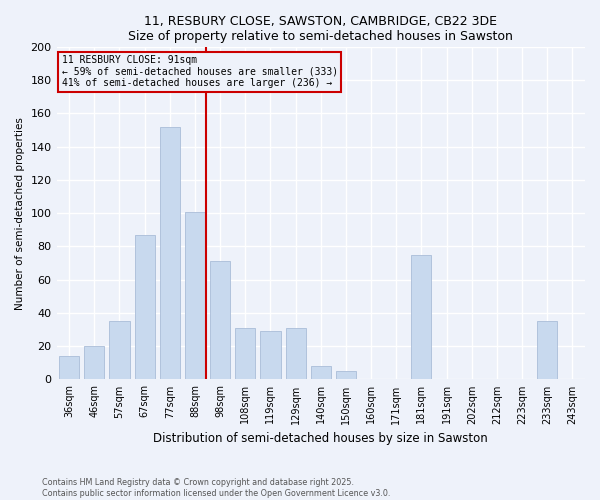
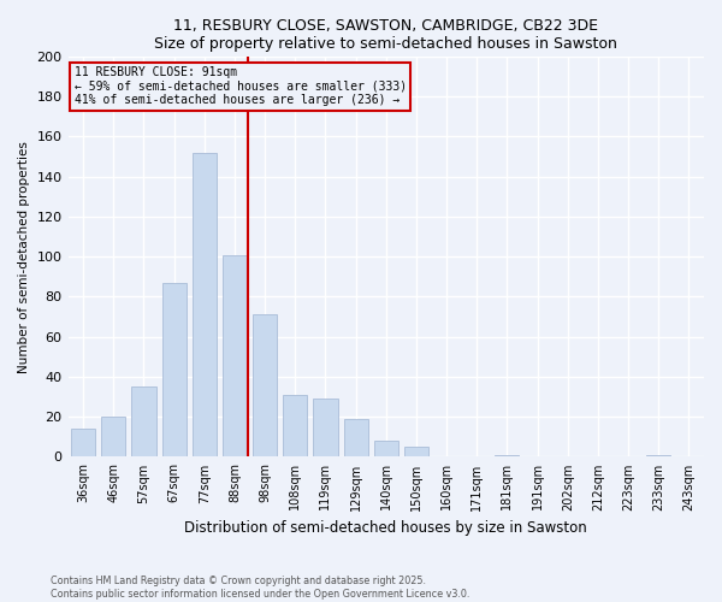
129sqm: 31 -> 19
181sqm: 75 -> 1
233sqm: 35 -> 1
